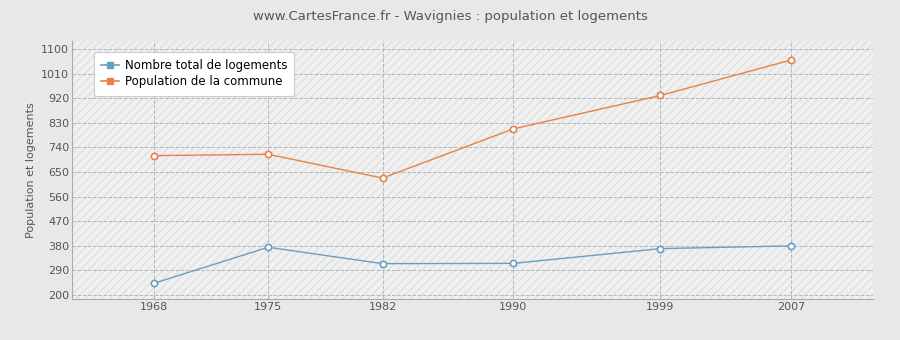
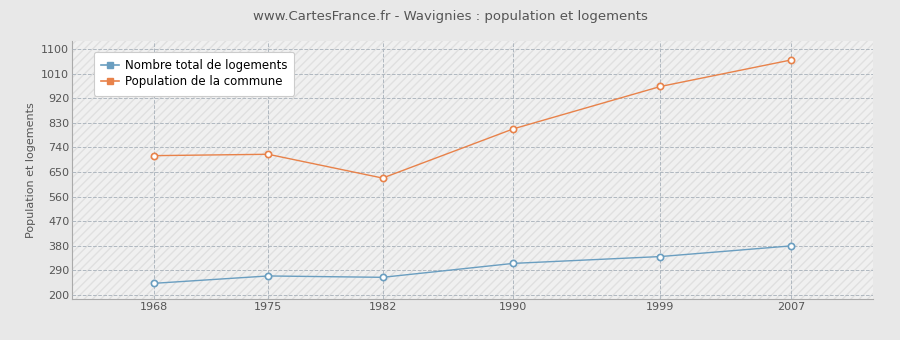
Nombre total de logements/1975: 375 -> 270
Nombre total de logements/1982: 315 -> 265
Nombre total de logements/1999: 370 -> 341
Population de la commune/1999: 930 -> 963
